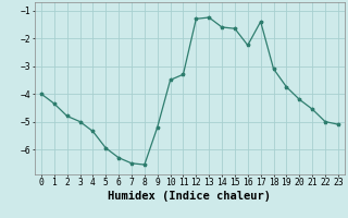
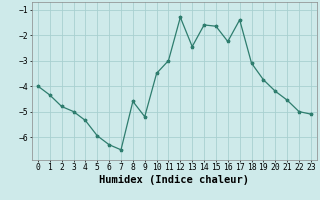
8: -6.55 -> -4.60
11: -3.30 -> -3.00
13: -1.25 -> -2.45
